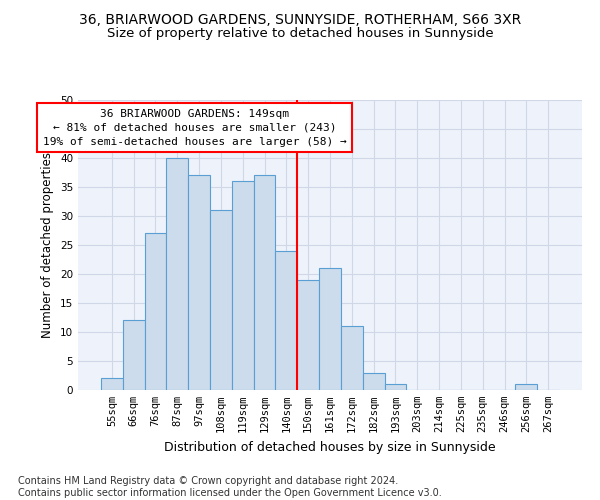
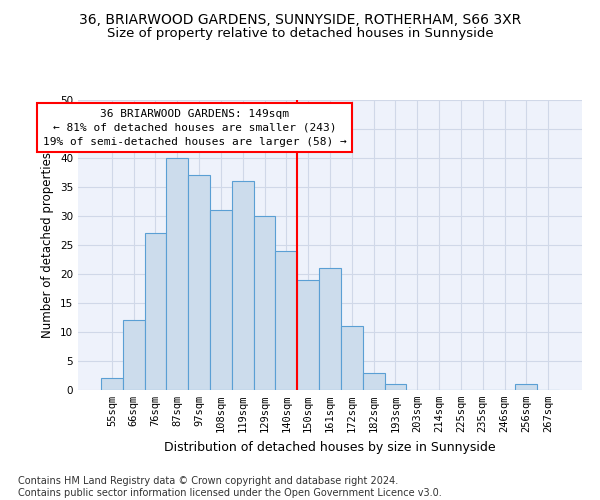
129sqm: 37 -> 30
